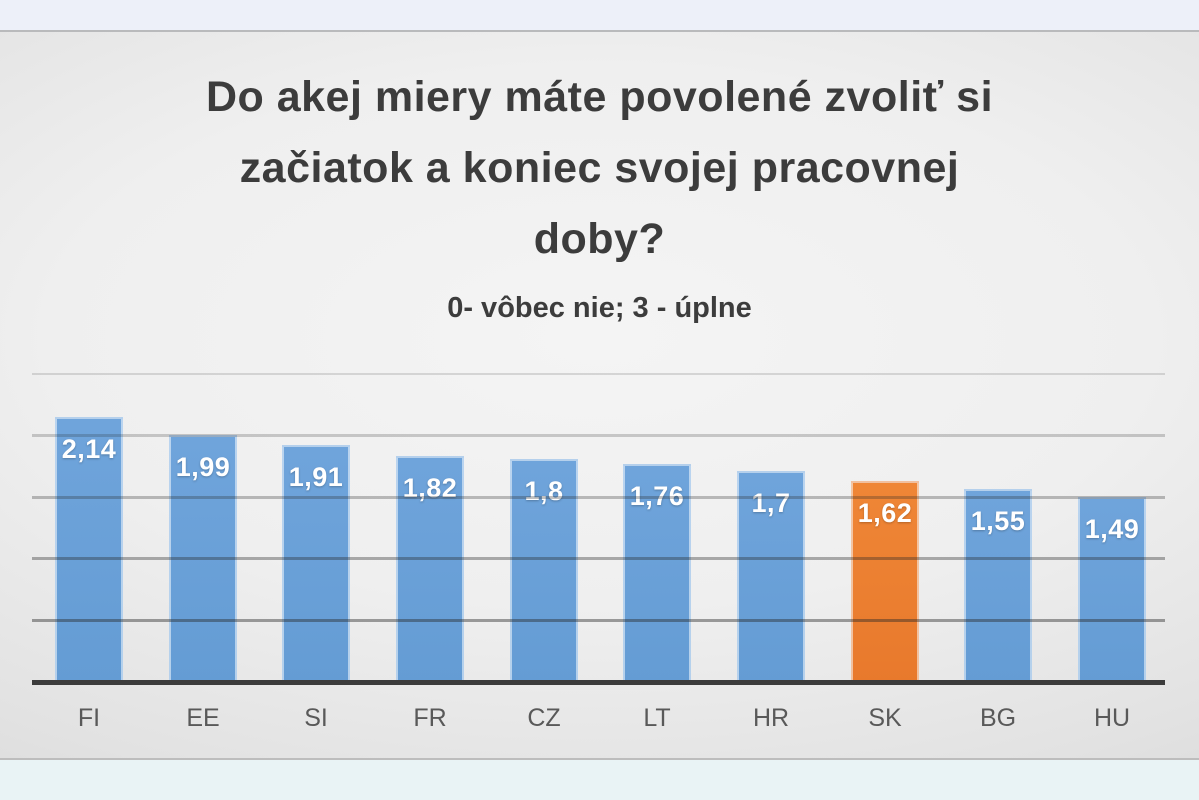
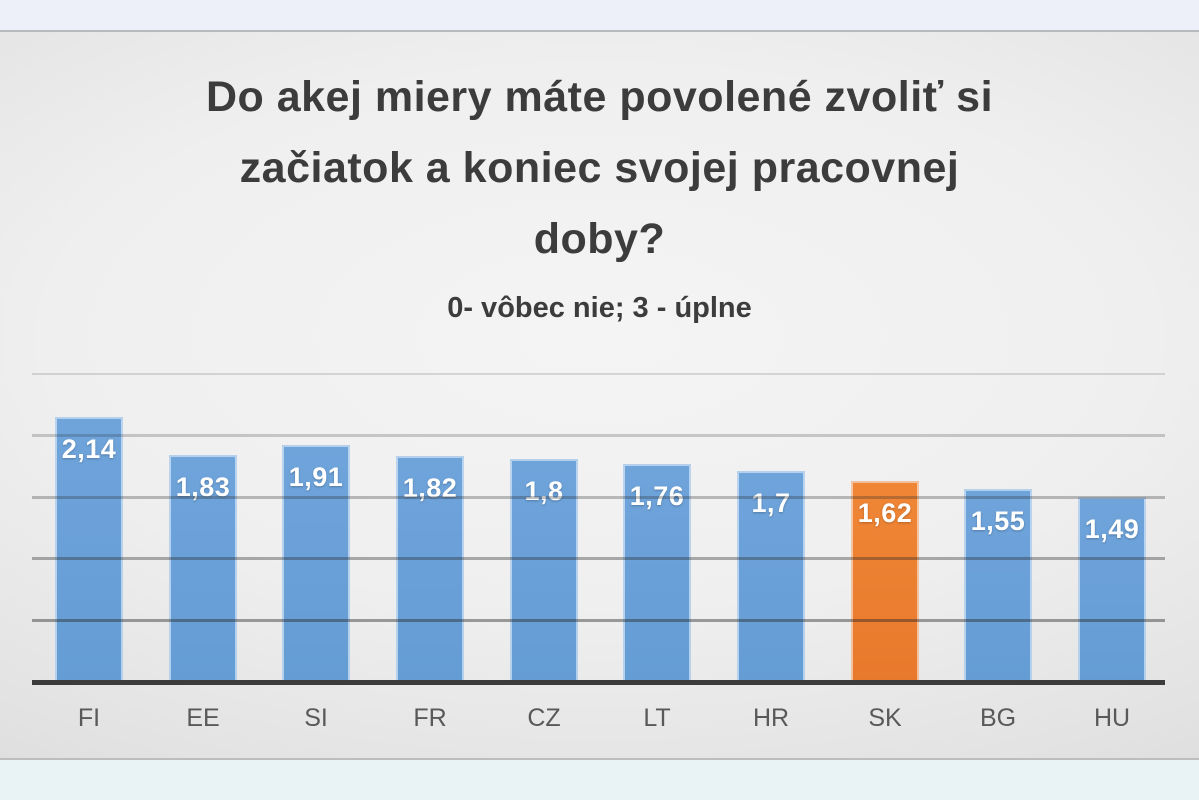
EE: 1,99 -> 1,83
